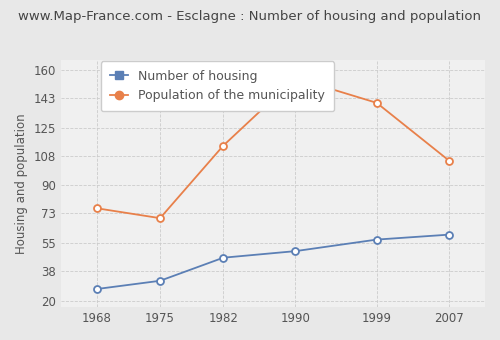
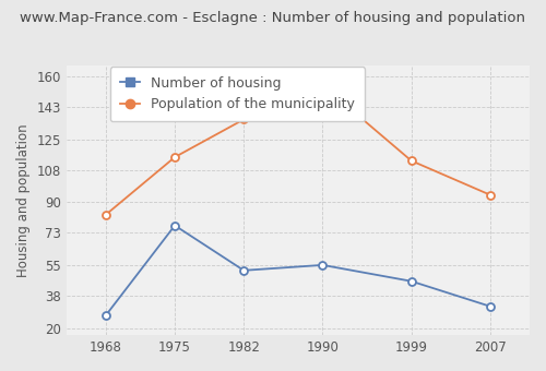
Population of the municipality/1968: 76 -> 83
Number of housing/1975: 32 -> 77
Population of the municipality/1975: 70 -> 115
Number of housing/1982: 46 -> 52
Population of the municipality/1982: 114 -> 136
Number of housing/1990: 50 -> 55
Number of housing/1999: 57 -> 46
Population of the municipality/1999: 140 -> 113
Number of housing/2007: 60 -> 32
Population of the municipality/2007: 105 -> 94
